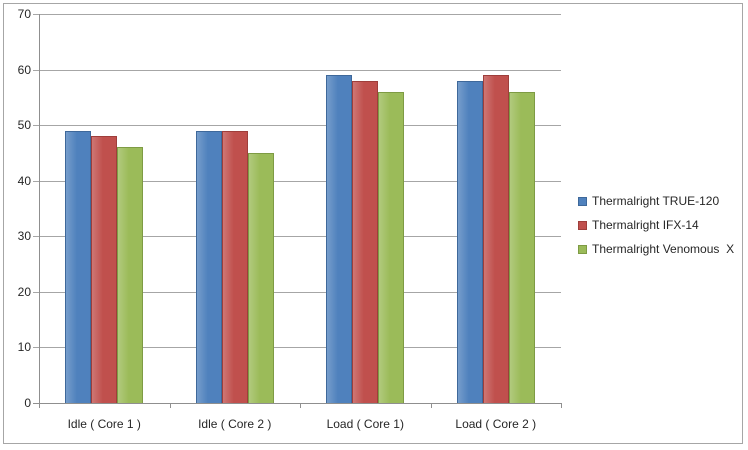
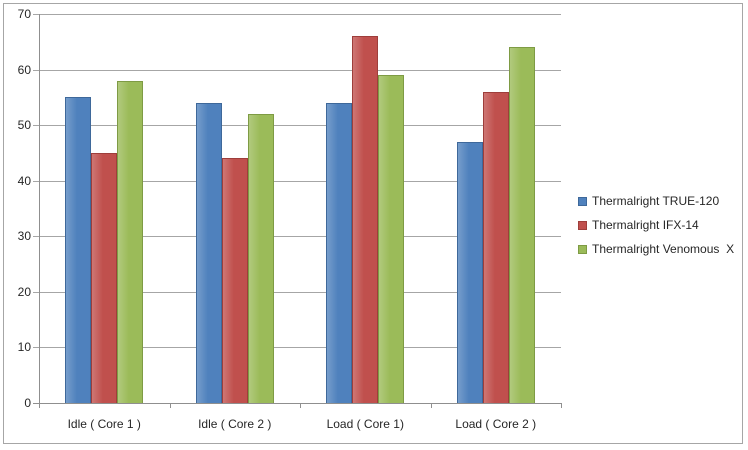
Thermalright TRUE-120/Idle ( Core 1 ): 49 -> 55
Thermalright IFX-14/Idle ( Core 1 ): 48 -> 45
Thermalright Venomous X/Idle ( Core 1 ): 46 -> 58
Thermalright TRUE-120/Idle ( Core 2 ): 49 -> 54
Thermalright IFX-14/Idle ( Core 2 ): 49 -> 44
Thermalright Venomous X/Idle ( Core 2 ): 45 -> 52
Thermalright TRUE-120/Load ( Core 1): 59 -> 54
Thermalright IFX-14/Load ( Core 1): 58 -> 66
Thermalright Venomous X/Load ( Core 1): 56 -> 59
Thermalright TRUE-120/Load ( Core 2 ): 58 -> 47
Thermalright IFX-14/Load ( Core 2 ): 59 -> 56
Thermalright Venomous X/Load ( Core 2 ): 56 -> 64
